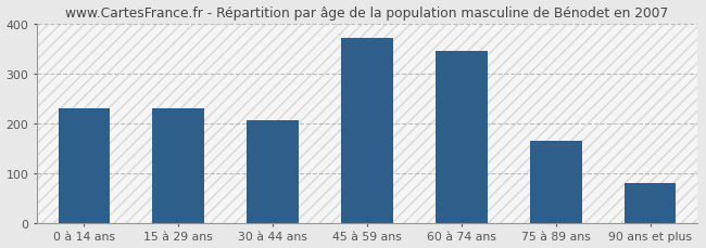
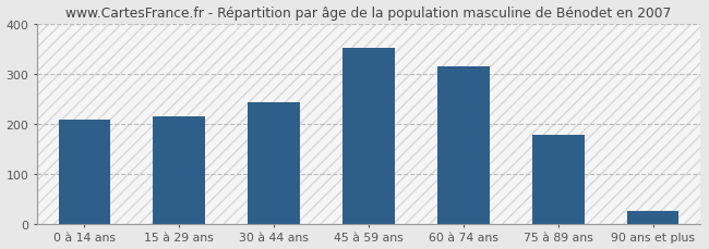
0 à 14 ans: 230 -> 207
15 à 29 ans: 230 -> 215
30 à 44 ans: 205 -> 243
45 à 59 ans: 370 -> 352
60 à 74 ans: 345 -> 315
75 à 89 ans: 165 -> 178
90 ans et plus: 80 -> 25
